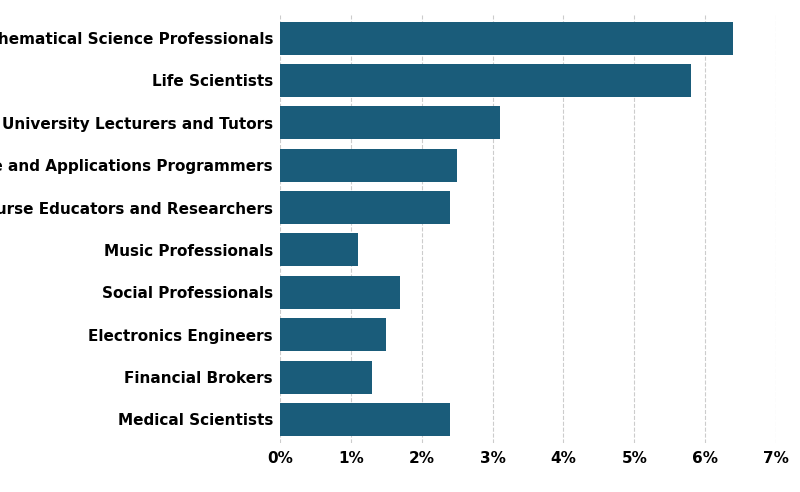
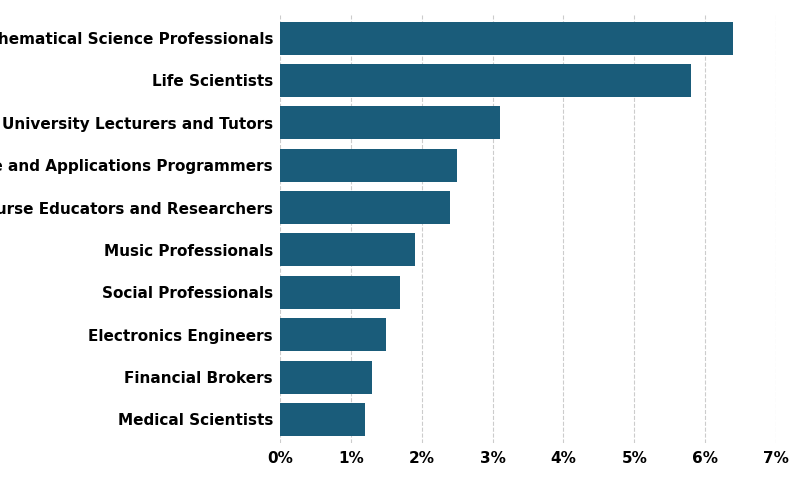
Music Professionals: 1.1% -> 1.9%
Medical Scientists: 2.4% -> 1.2%
